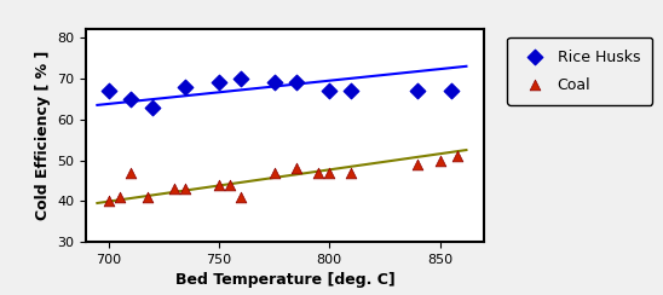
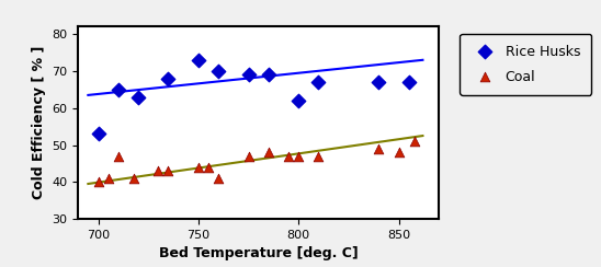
Rice Husks/700: 67 -> 53
Rice Husks/750: 69 -> 73
Rice Husks/800: 67 -> 62
Coal/850: 50 -> 48
